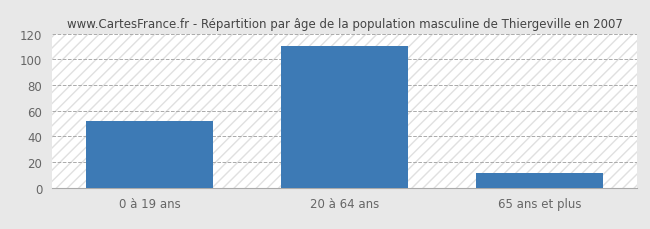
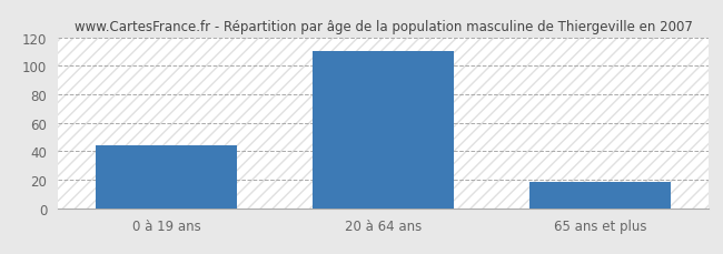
0 à 19 ans: 52 -> 44
65 ans et plus: 11 -> 18
